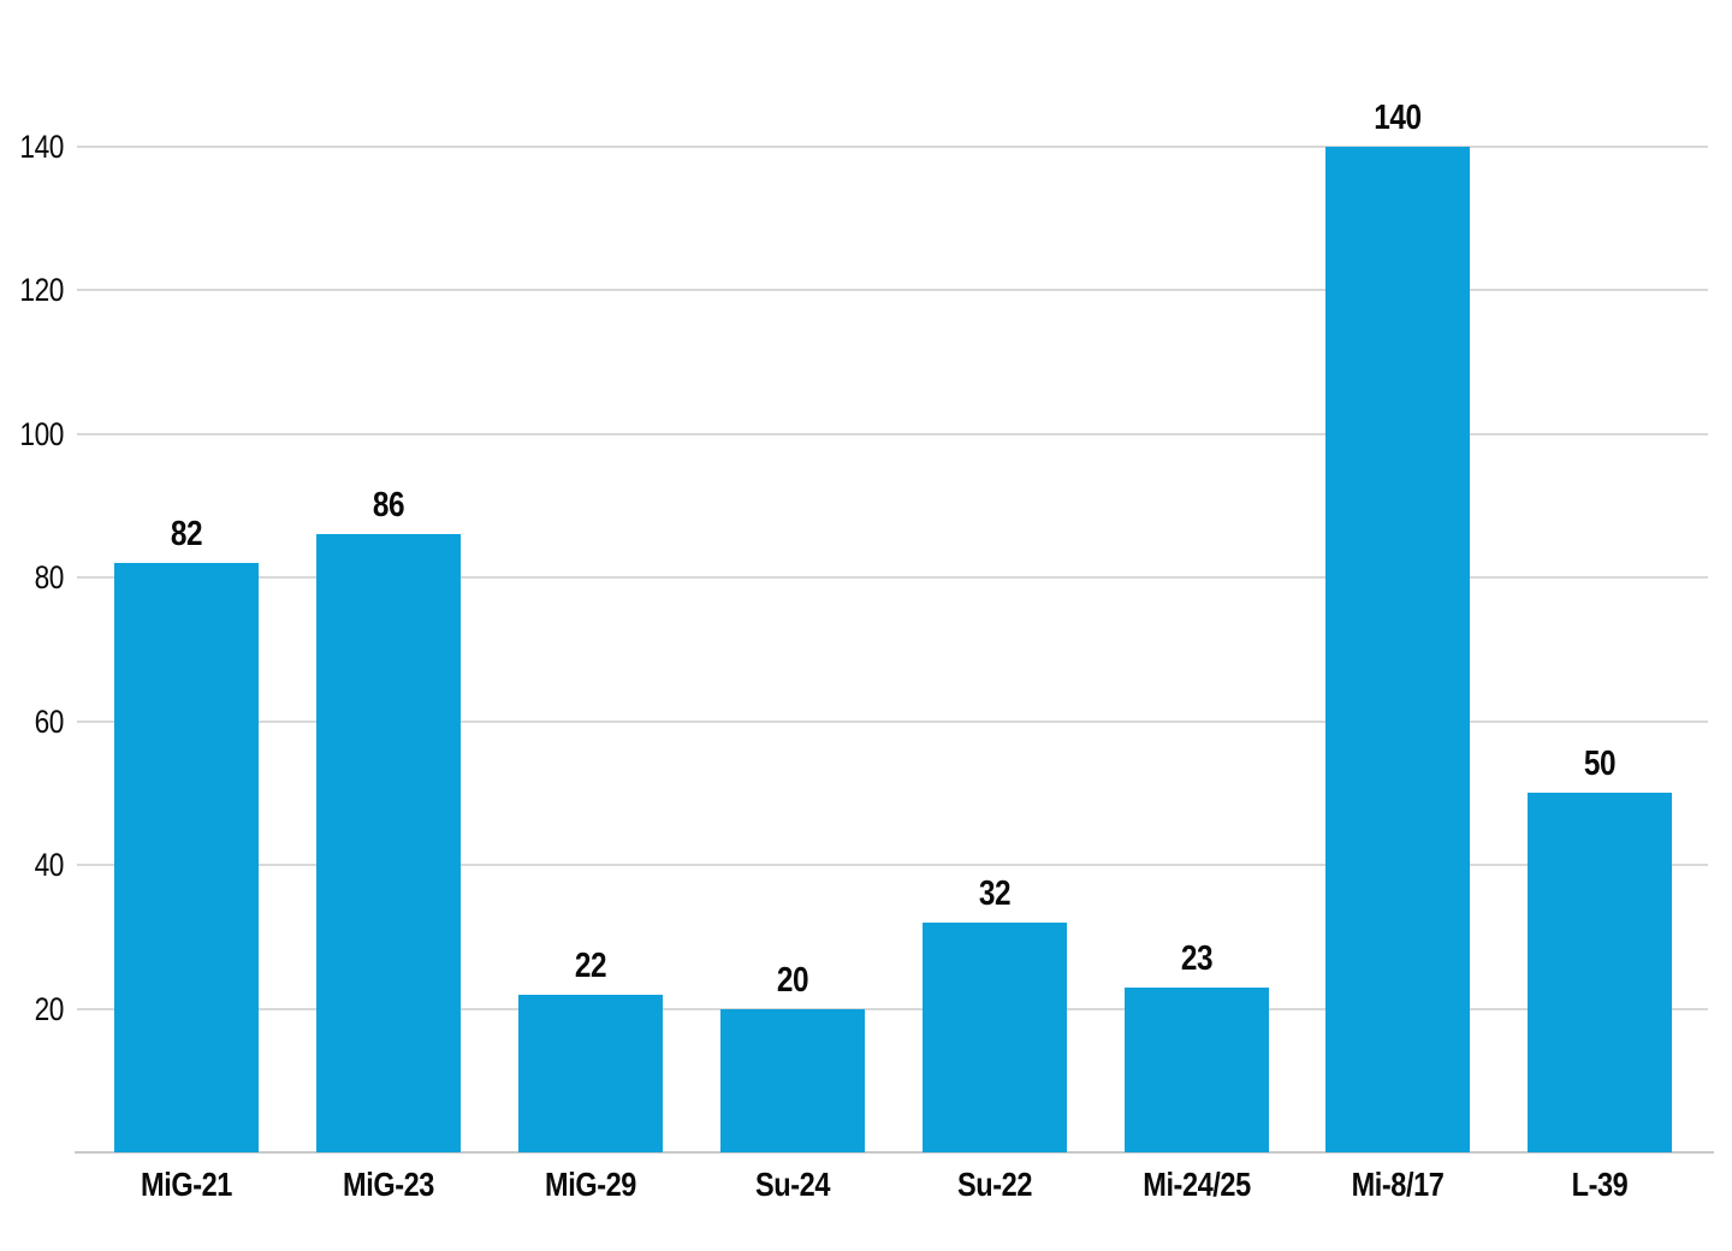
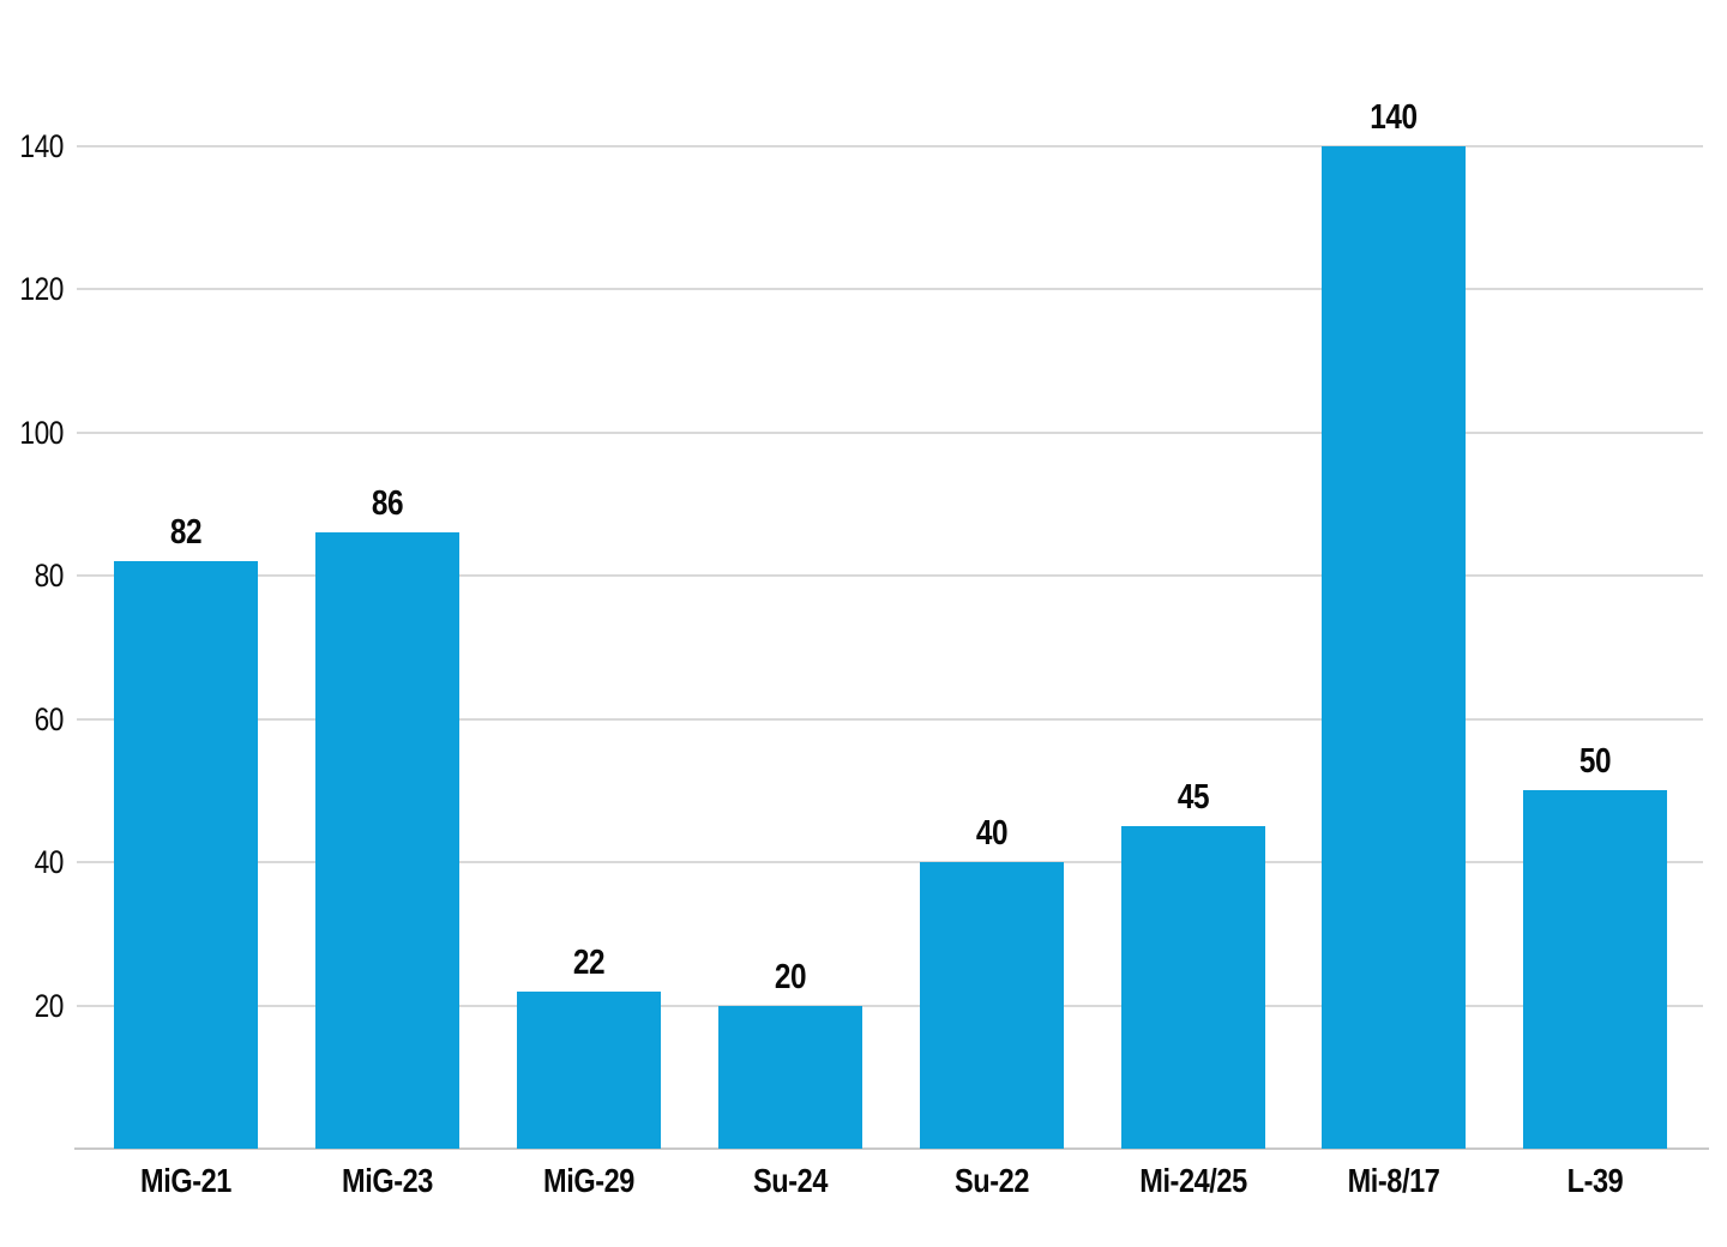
Su-22: 32 -> 40
Mi-24/25: 23 -> 45
